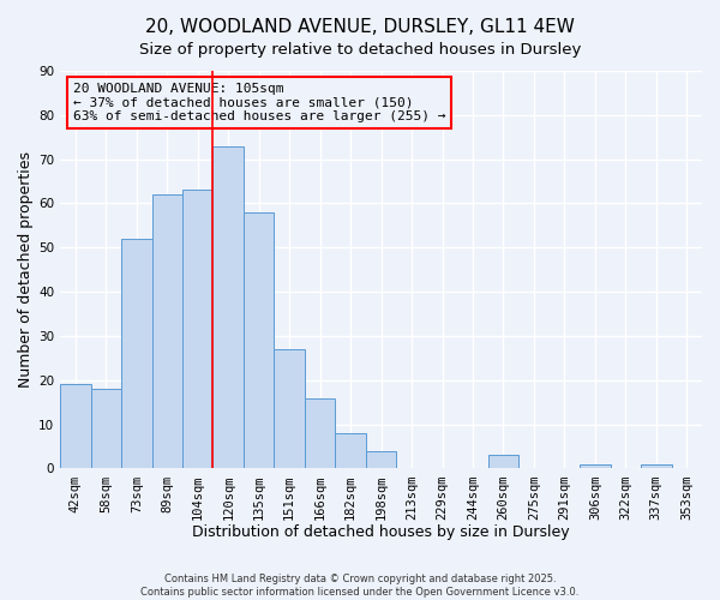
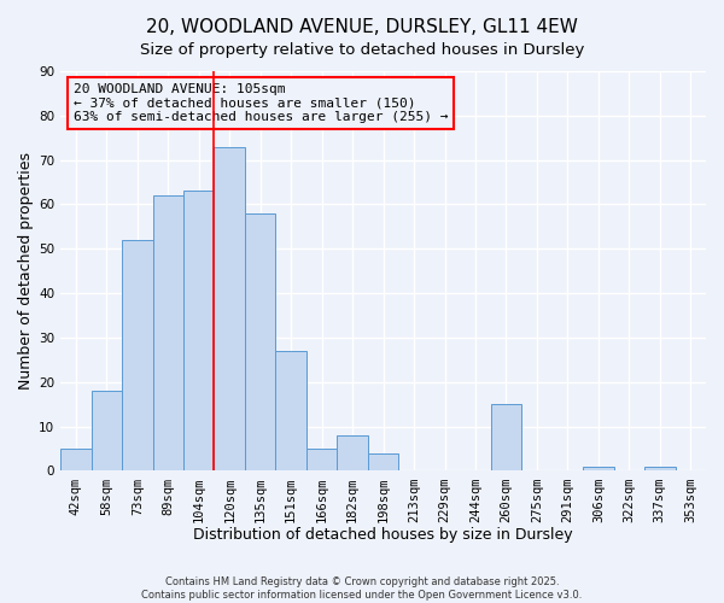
42sqm: 19 -> 5
166sqm: 16 -> 5
260sqm: 3 -> 15
